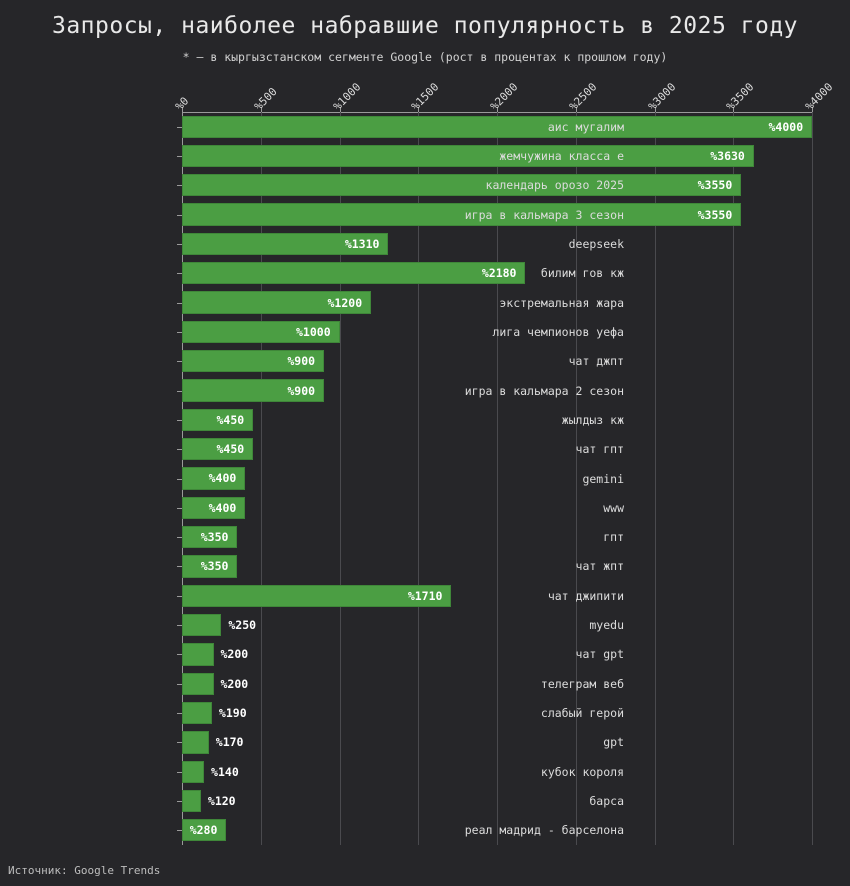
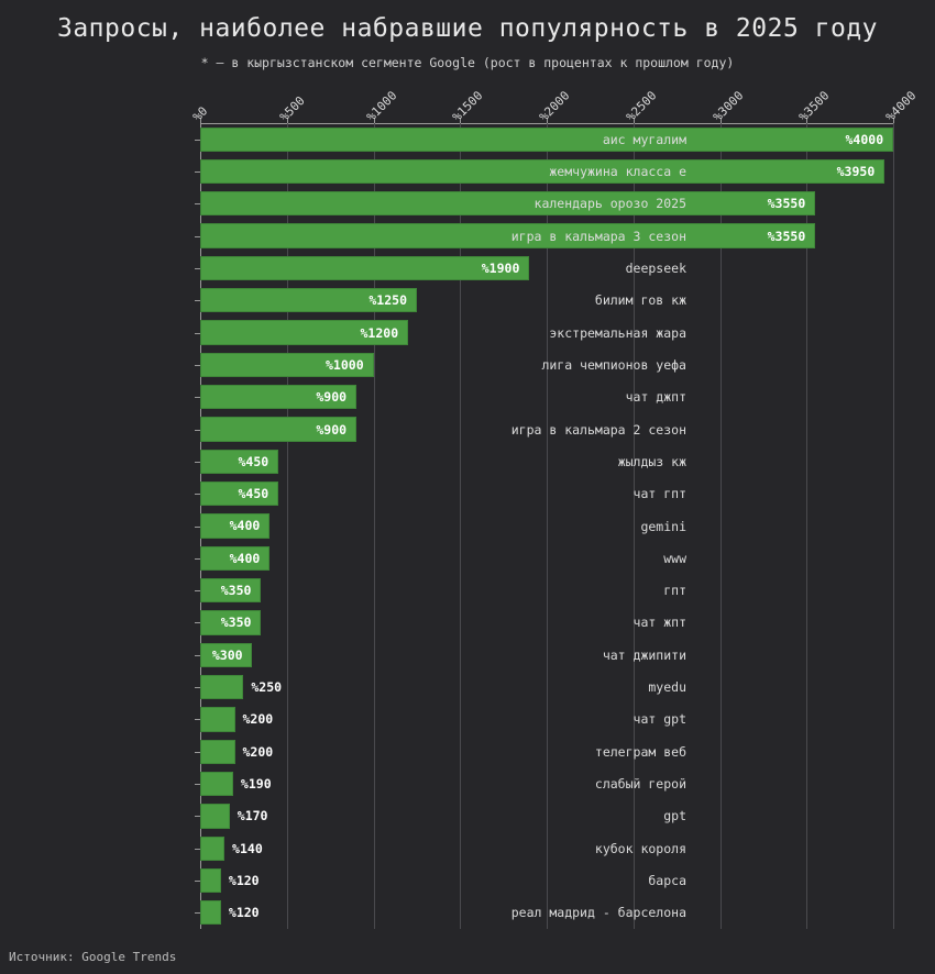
жемчужина класса е: 3630 -> 3950
deepseek: 1310 -> 1900
билим гов кж: 2180 -> 1250
чат джипити: 1710 -> 300
реал мадрид - барселона: 280 -> 120
